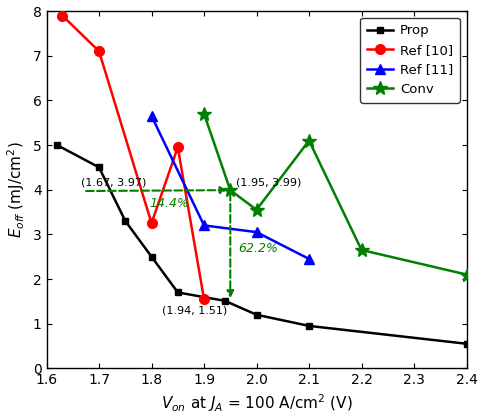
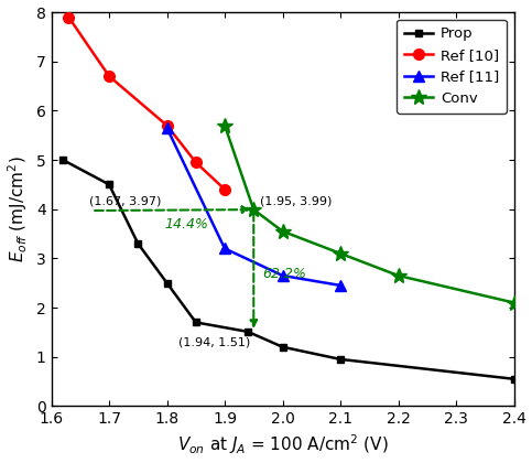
Ref [10]/1.7: 7.10 -> 6.70
Ref [10]/1.8: 3.25 -> 5.70
Ref [10]/1.9: 1.55 -> 4.40
Ref [11]/2.0: 3.05 -> 2.65
Conv/2.1: 5.10 -> 3.10
